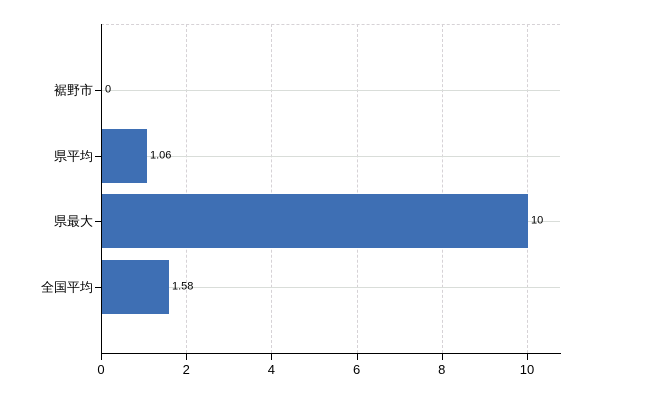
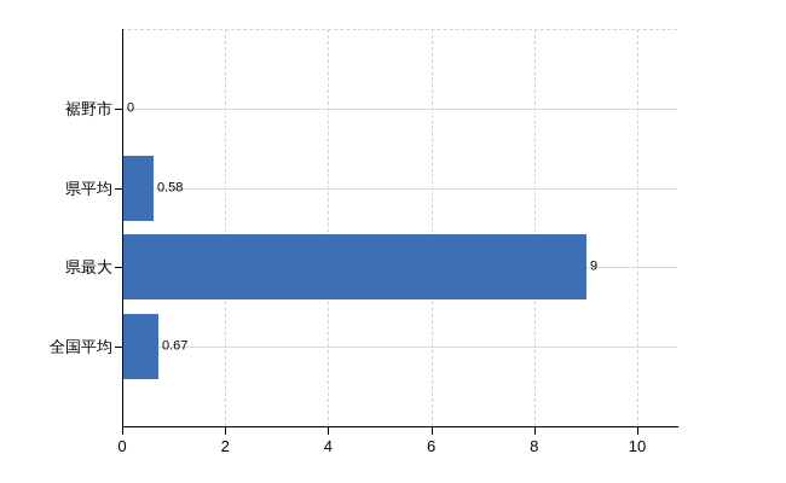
県平均: 1.06 -> 0.58
県最大: 10 -> 9
全国平均: 1.58 -> 0.67
